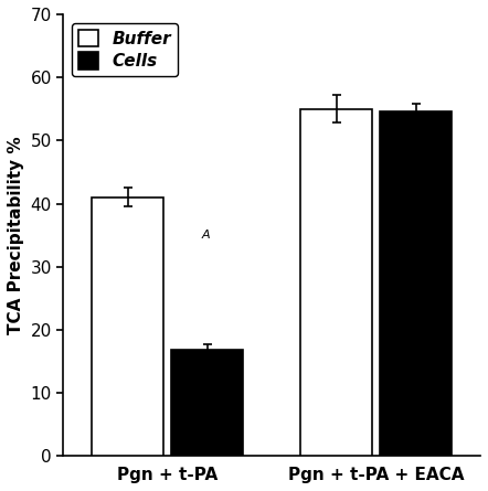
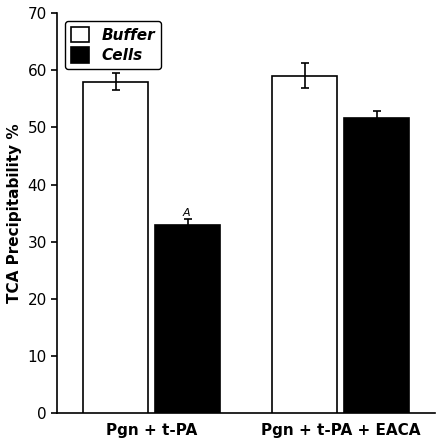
Buffer/Pgn + t-PA: 41 -> 58
Cells/Pgn + t-PA: 16.8 -> 33.0
Buffer/Pgn + t-PA + EACA: 55 -> 59
Cells/Pgn + t-PA + EACA: 54.6 -> 51.7
